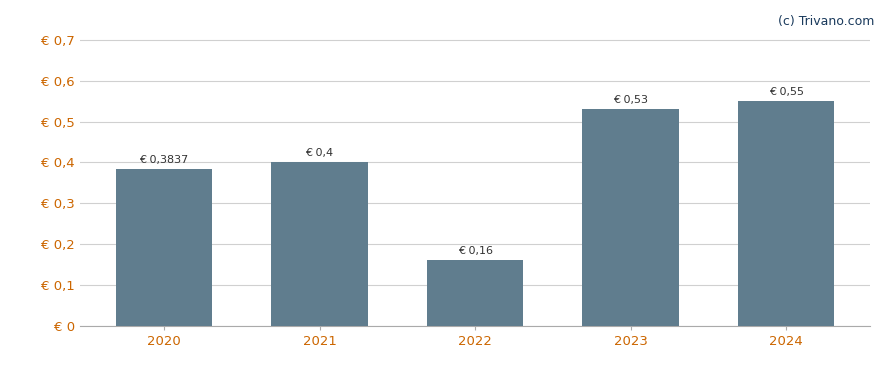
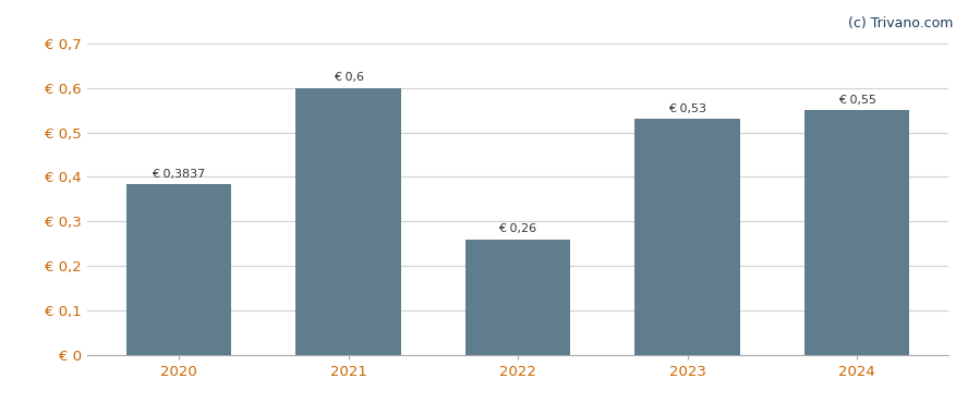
2021: 0,4 -> 0,6
2022: 0,16 -> 0,26
